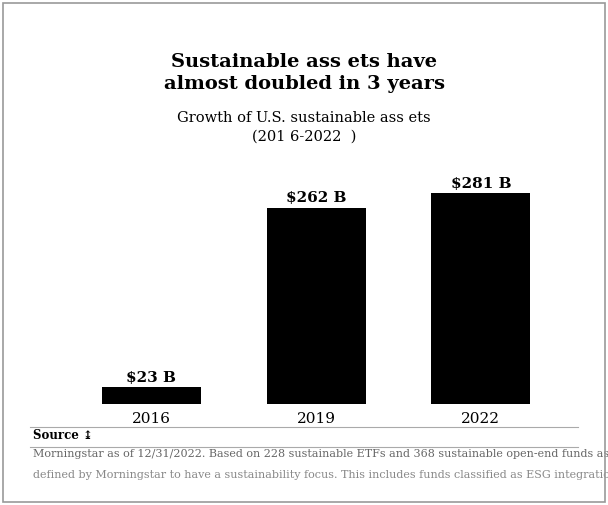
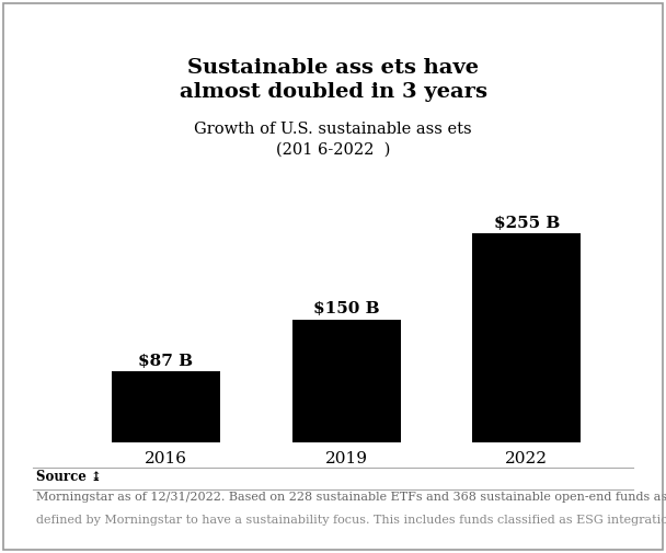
2016: $23 -> $87
2019: $262 -> $150
2022: $281 -> $255
